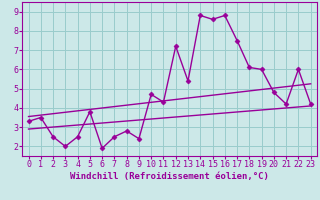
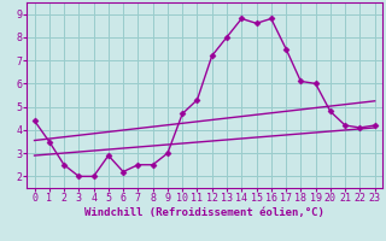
0: 3.3 -> 4.4
4: 2.5 -> 2.0
5: 3.8 -> 2.9
6: 1.9 -> 2.2
8: 2.8 -> 2.5
9: 2.4 -> 3.0
11: 4.3 -> 5.3
13: 5.4 -> 8.0
22: 6.0 -> 4.1
